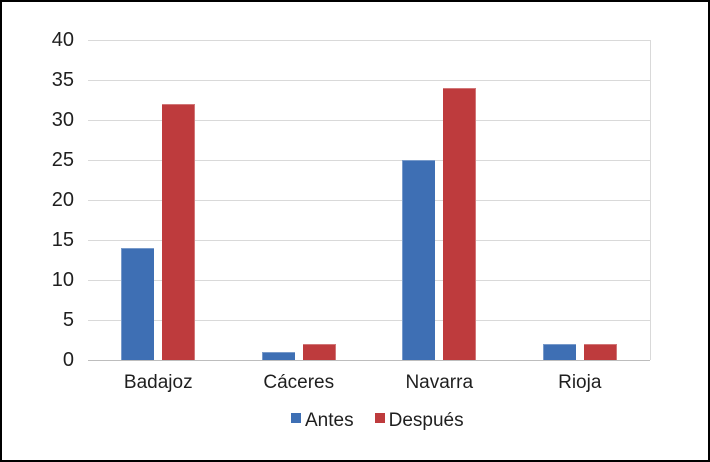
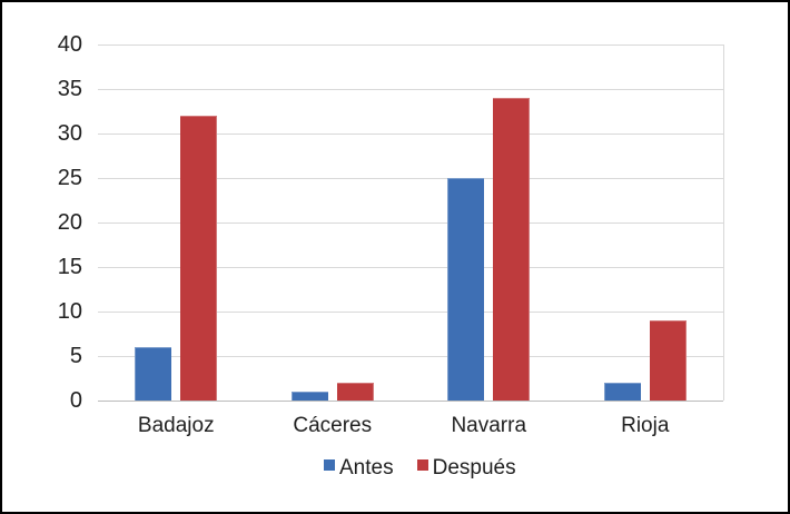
Antes/Badajoz: 14 -> 6
Después/Rioja: 2 -> 9
